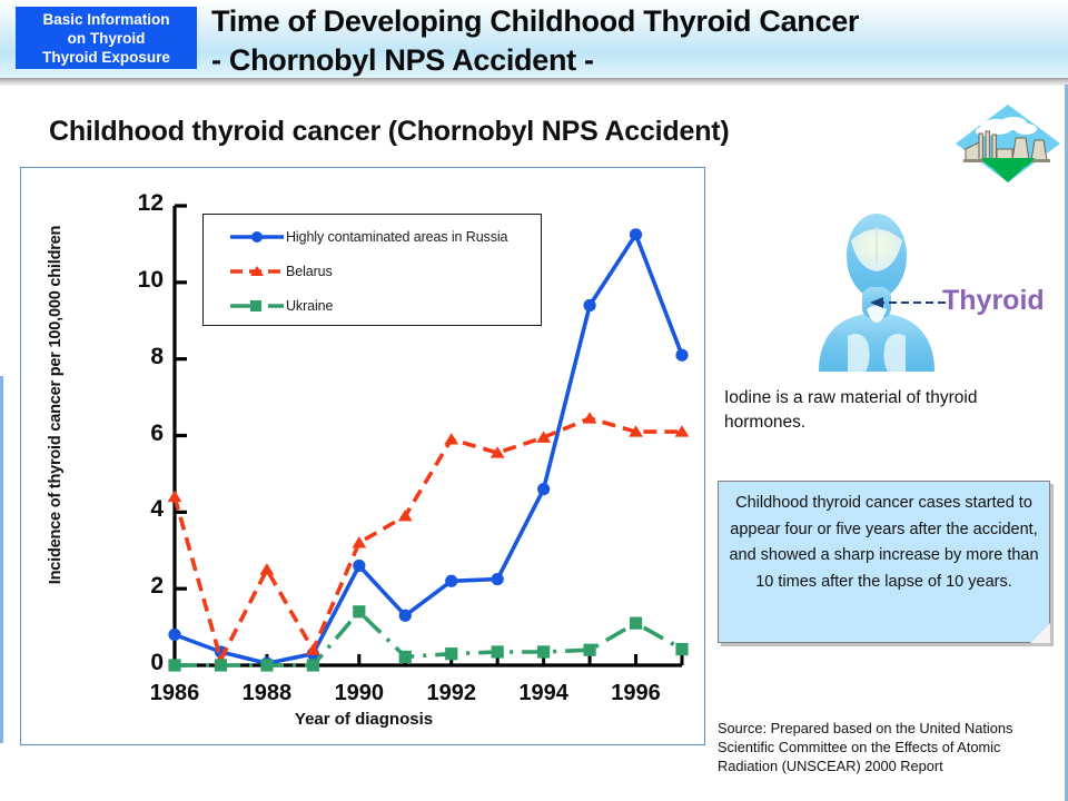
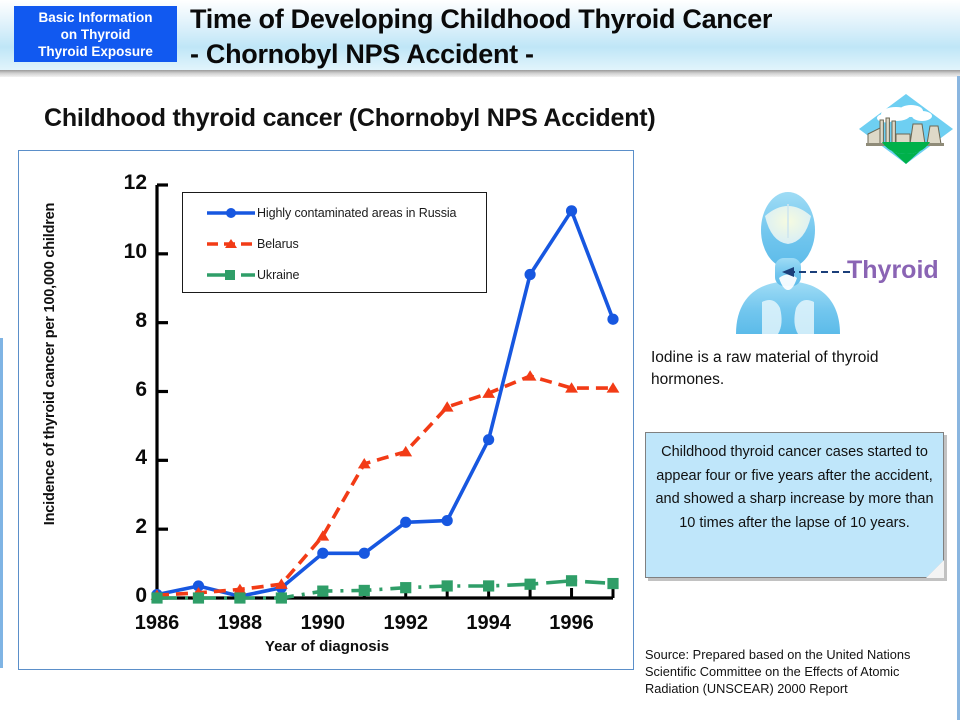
Highly contaminated areas in Russia/1986: 0.8 -> 0.1
Belarus/1986: 4.4 -> 0.1
Belarus/1988: 2.5 -> 0.2
Highly contaminated areas in Russia/1990: 2.6 -> 1.3
Belarus/1990: 3.2 -> 1.8
Ukraine/1990: 1.4 -> 0.2
Belarus/1992: 5.9 -> 4.2
Ukraine/1996: 1.1 -> 0.5
